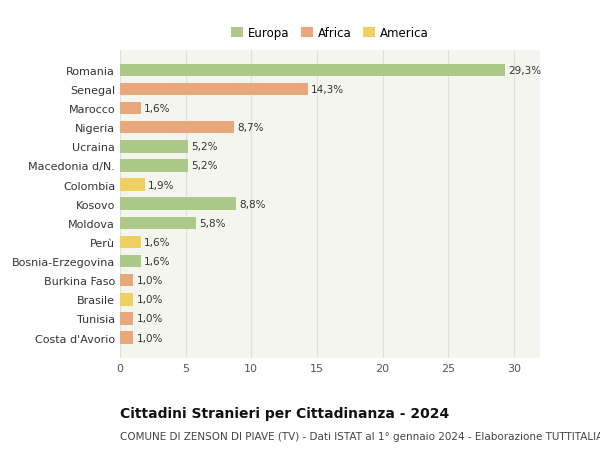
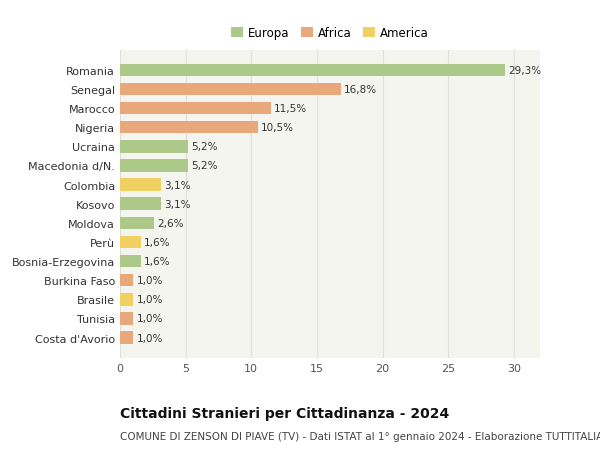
Senegal: 14,3% -> 16,8%
Marocco: 1,6% -> 11,5%
Nigeria: 8,7% -> 10,5%
Colombia: 1,9% -> 3,1%
Kosovo: 8,8% -> 3,1%
Moldova: 5,8% -> 2,6%
